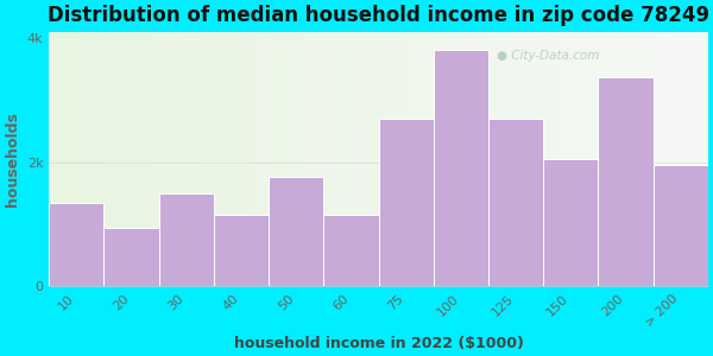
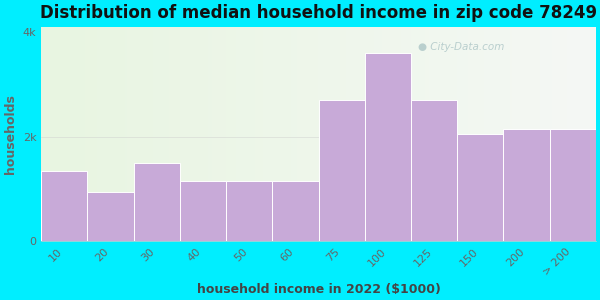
50: 1.76k -> 1.15k
100: 3.80k -> 3.60k
200: 3.36k -> 2.15k
> 200: 1.96k -> 2.15k
